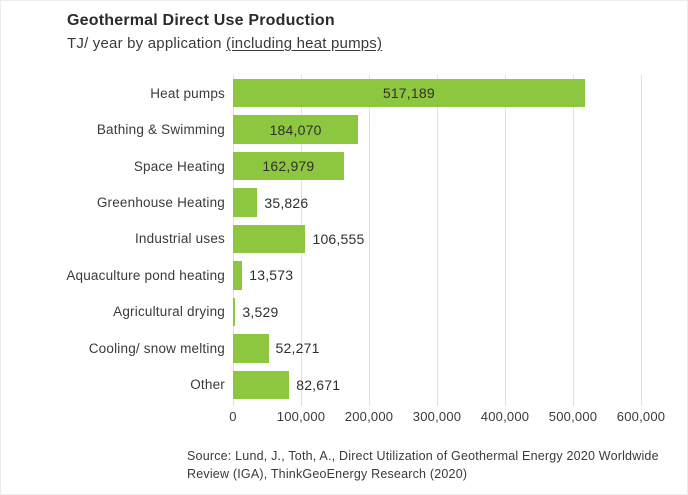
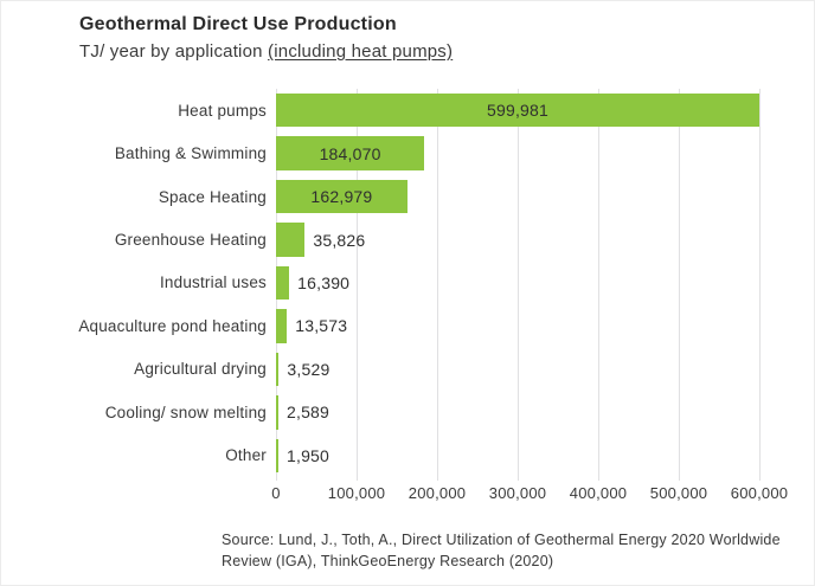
Heat pumps: 517,189 -> 599,981
Industrial uses: 106,555 -> 16,390
Cooling/ snow melting: 52,271 -> 2,589
Other: 82,671 -> 1,950
